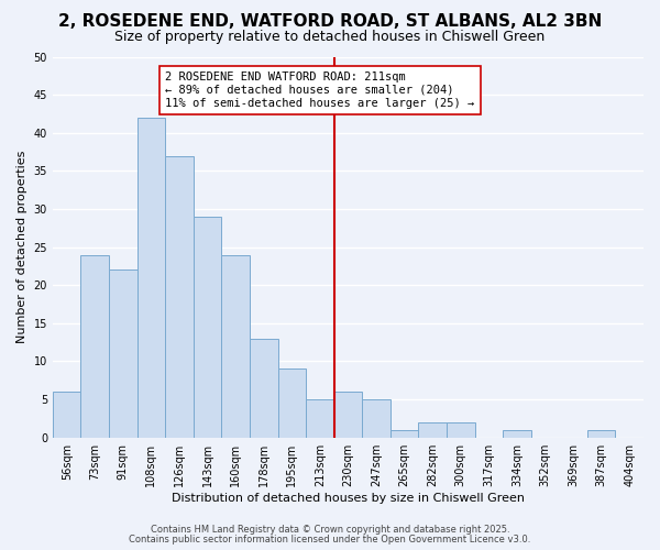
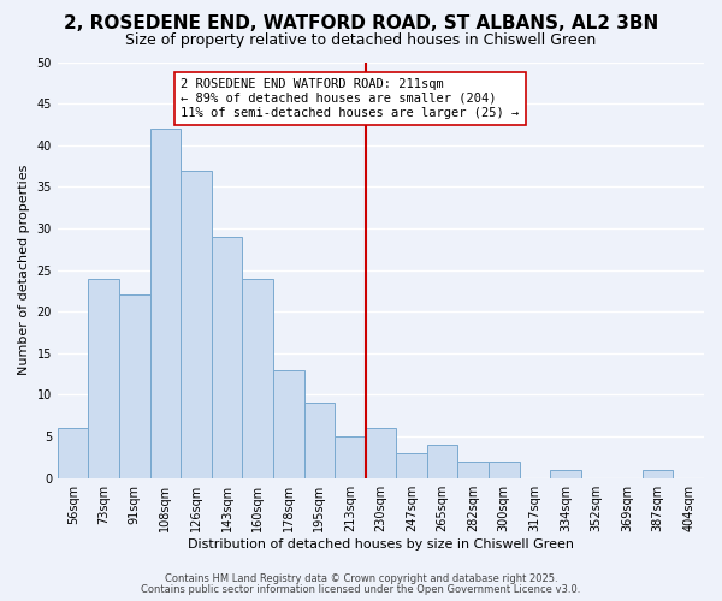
247sqm: 5 -> 3
265sqm: 1 -> 4
